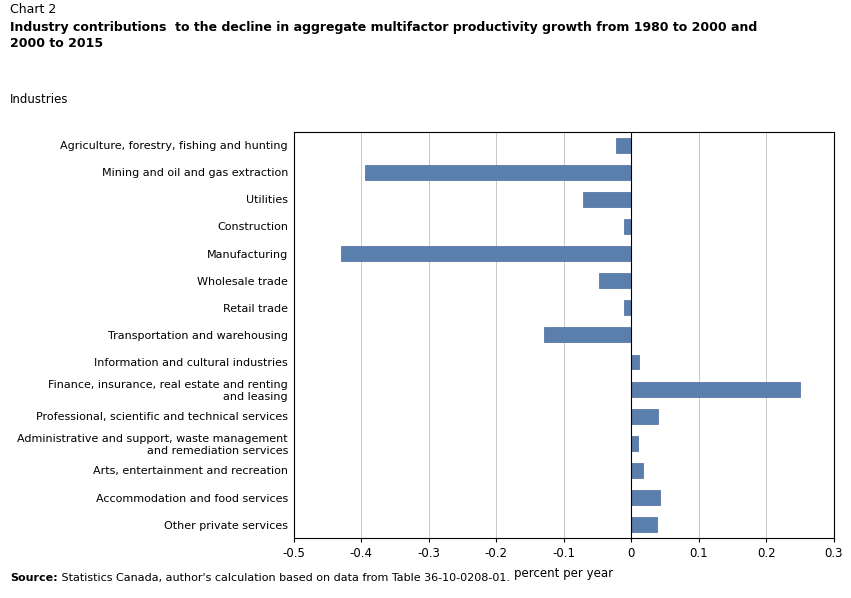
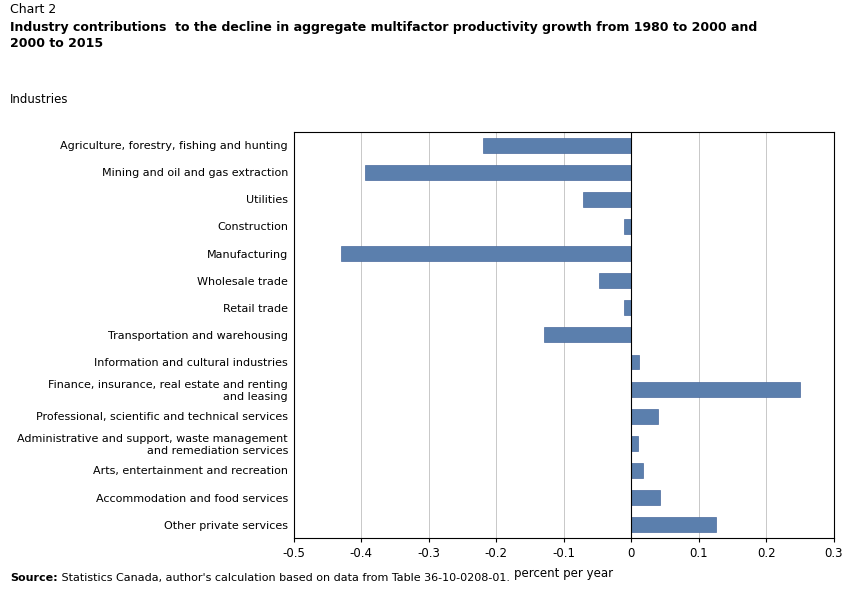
Agriculture, forestry, fishing and hunting: -0.022 -> -0.220
Other private services: 0.038 -> 0.126
